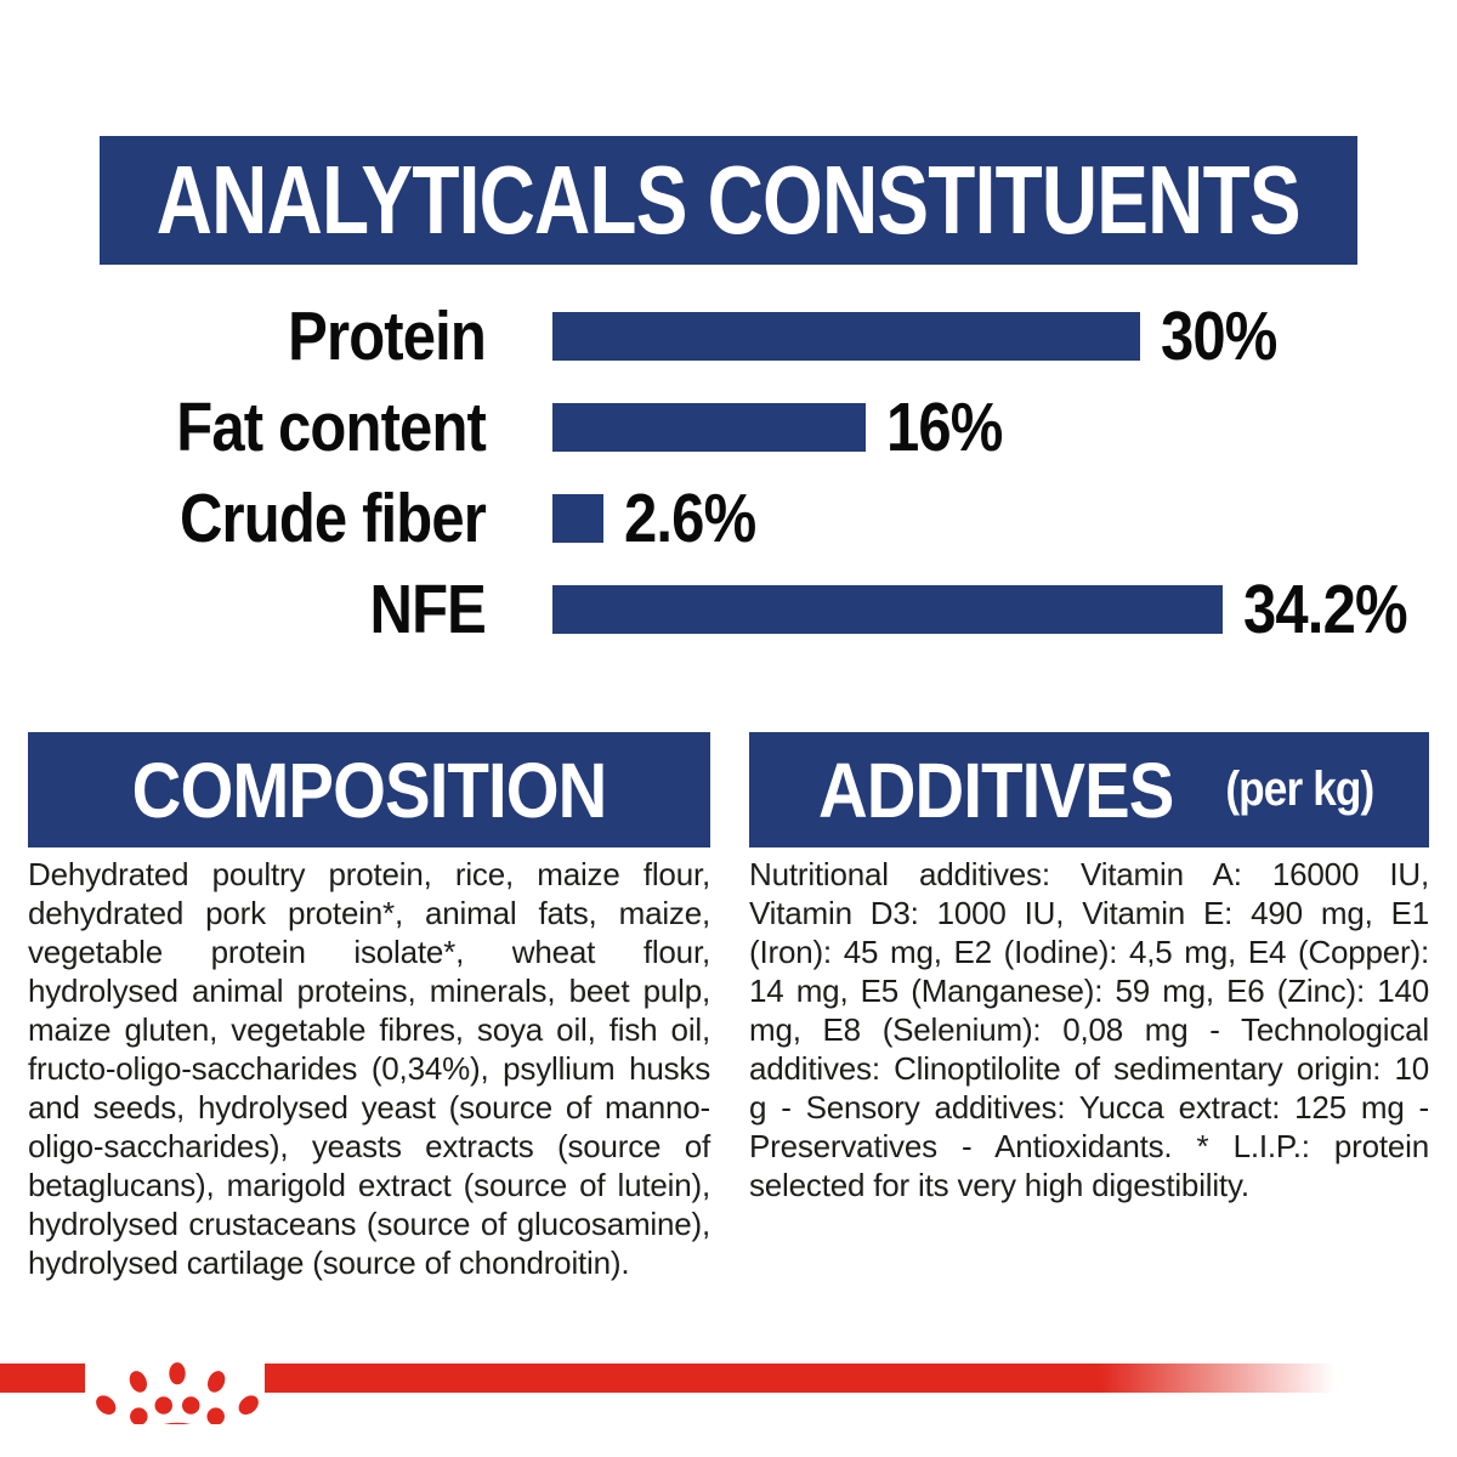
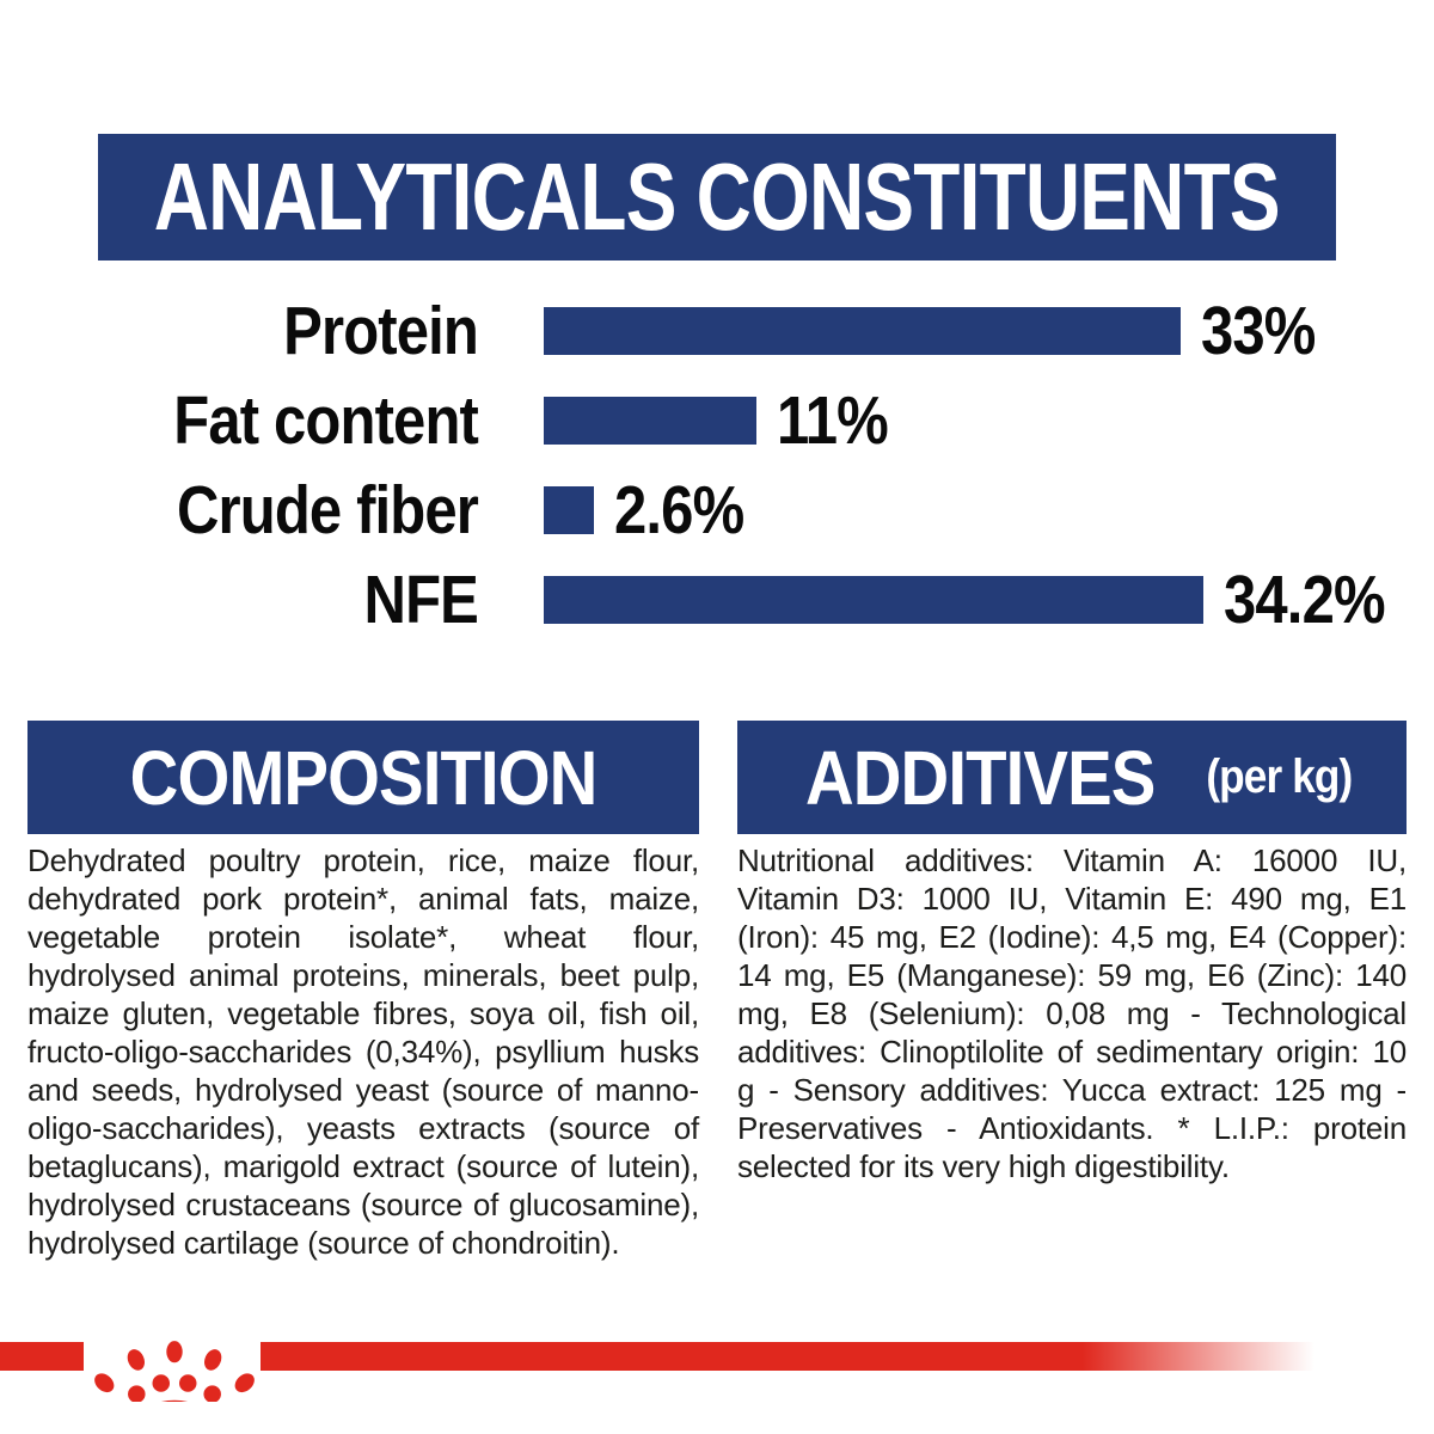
Protein: 30% -> 33%
Fat content: 16% -> 11%
